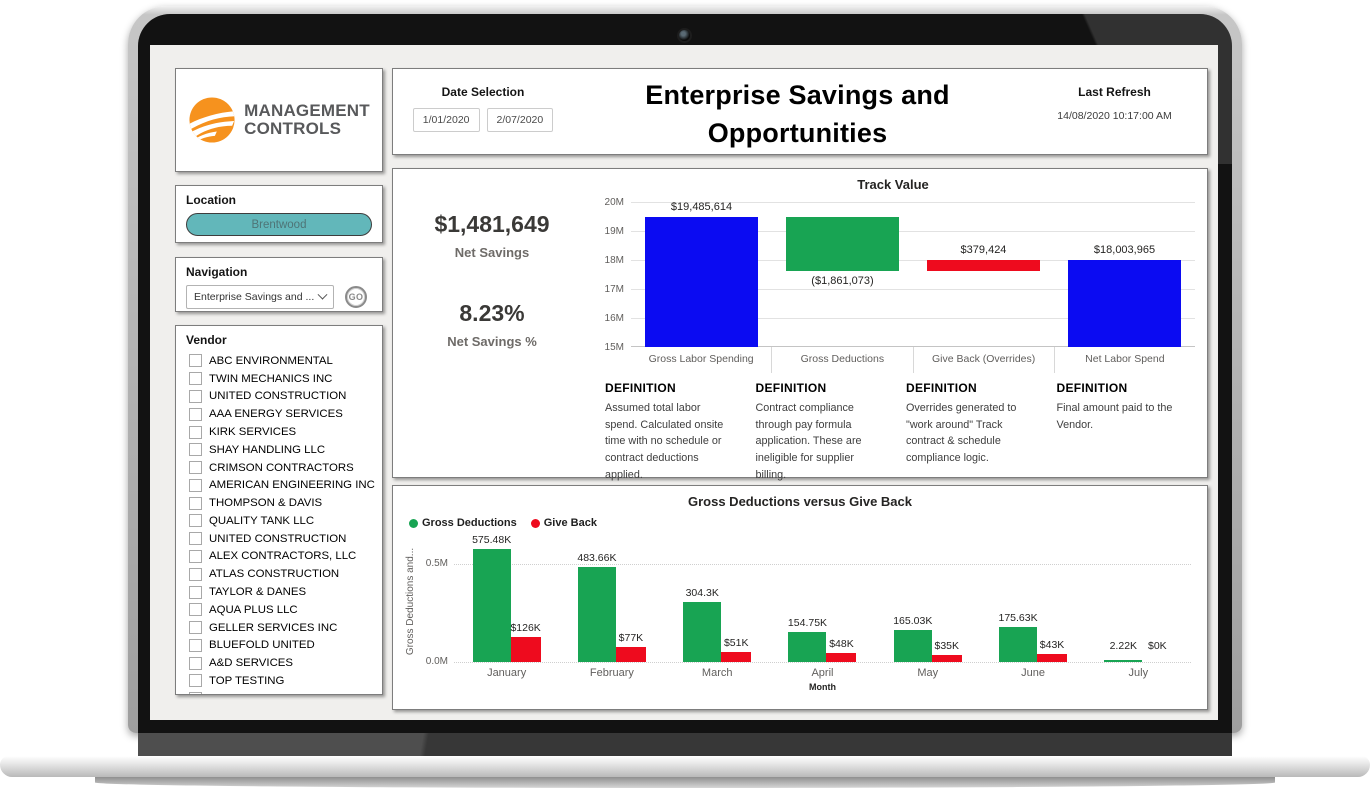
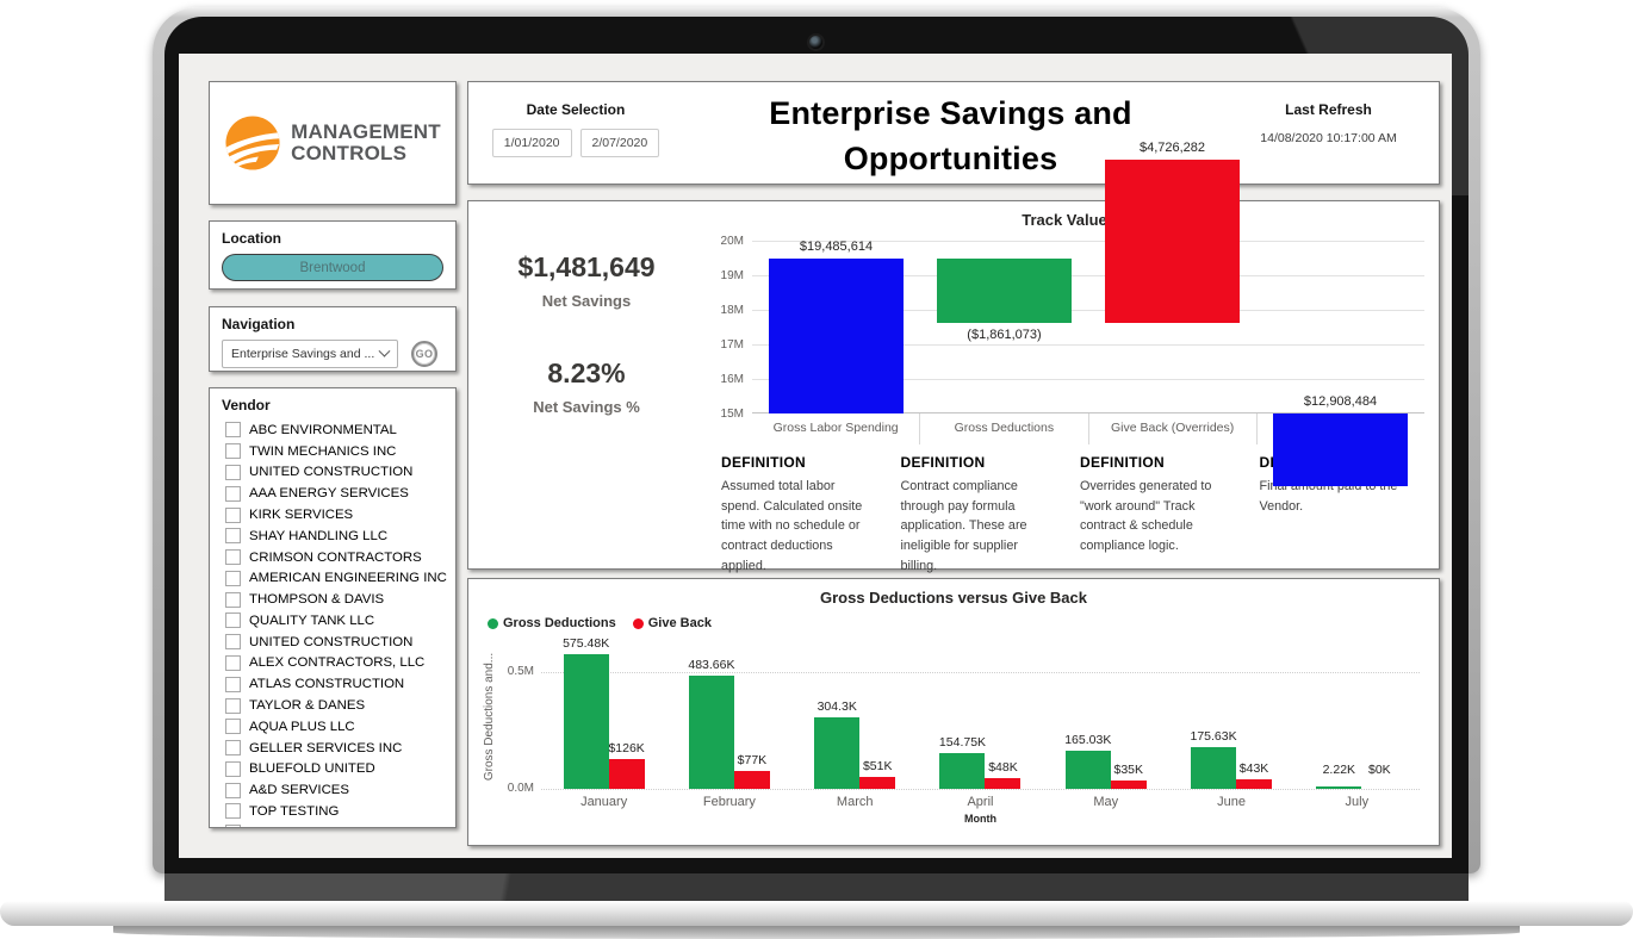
Track Value/Give Back (Overrides): $379,424 -> $4,726,282
Track Value/Net Labor Spend: $18,003,965 -> $12,908,484
